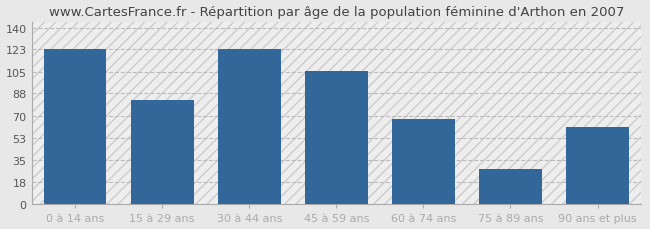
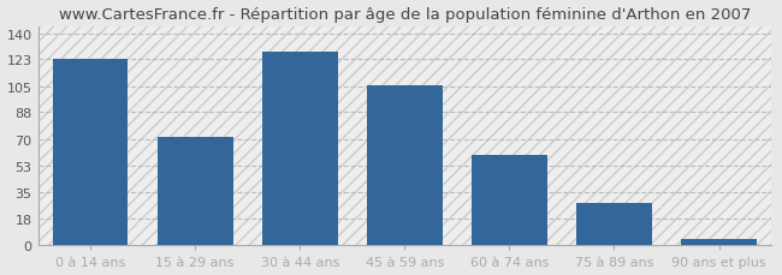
15 à 29 ans: 83 -> 72
30 à 44 ans: 123 -> 128
60 à 74 ans: 68 -> 60
90 ans et plus: 61 -> 4
